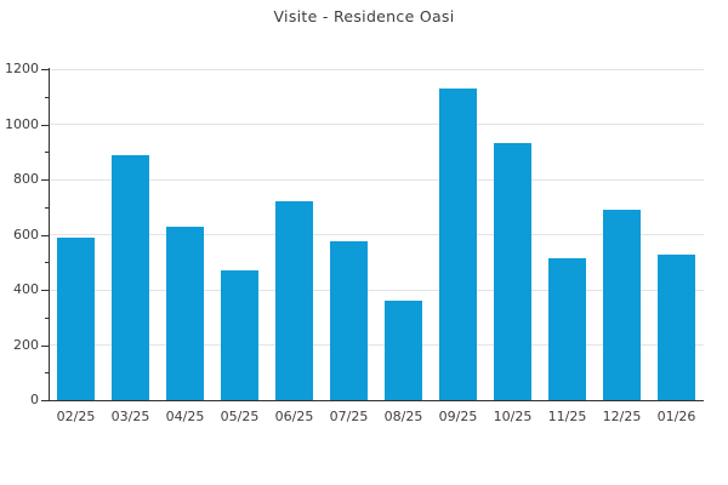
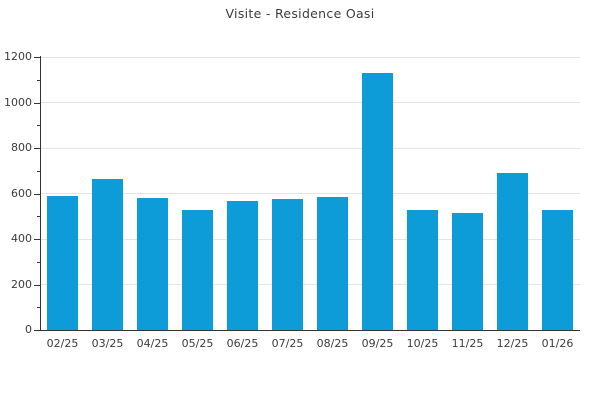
03/25: 890 -> 660
04/25: 630 -> 580
05/25: 470 -> 530
06/25: 720 -> 560
08/25: 360 -> 580
10/25: 930 -> 530
